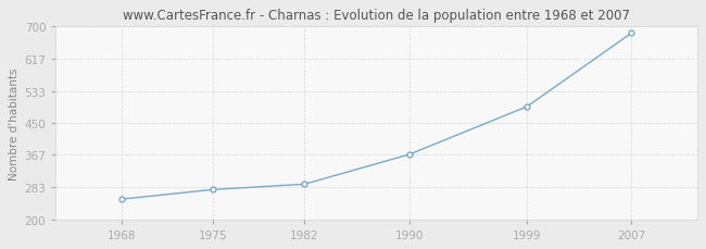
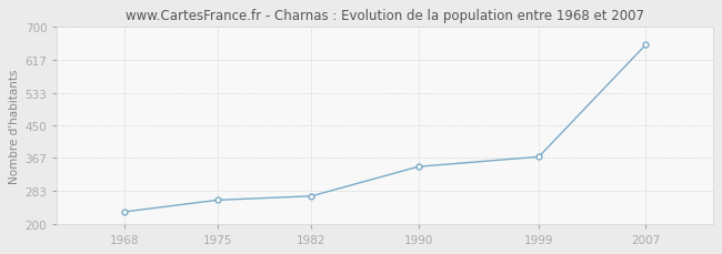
1968: 252 -> 230
1975: 277 -> 260
1982: 291 -> 270
1990: 368 -> 345
1999: 492 -> 370
2007: 683 -> 655
